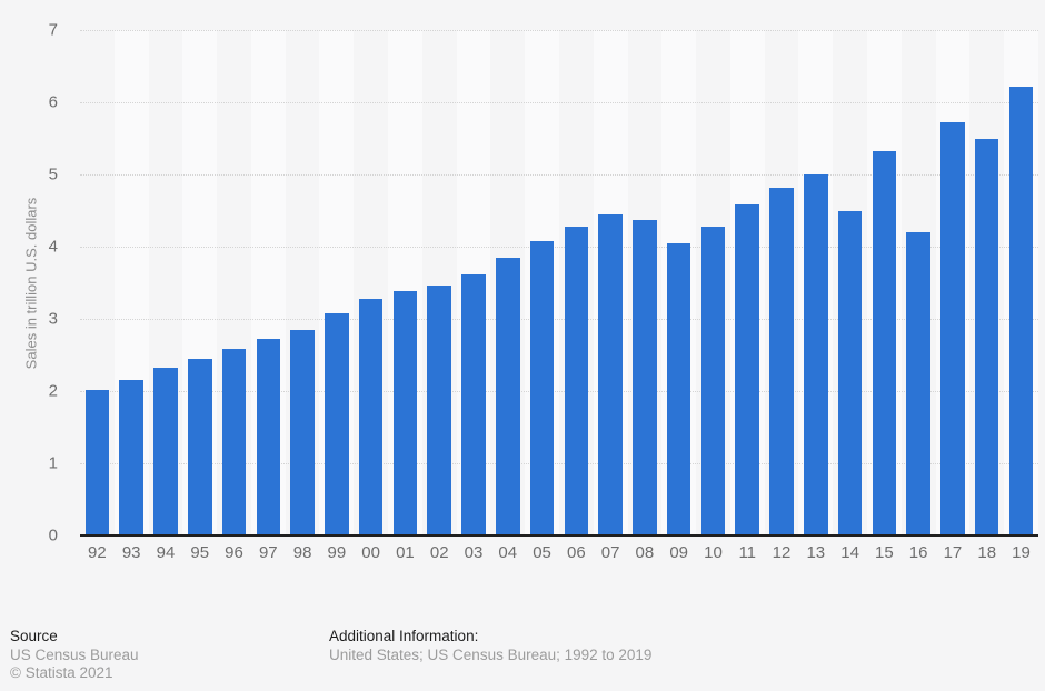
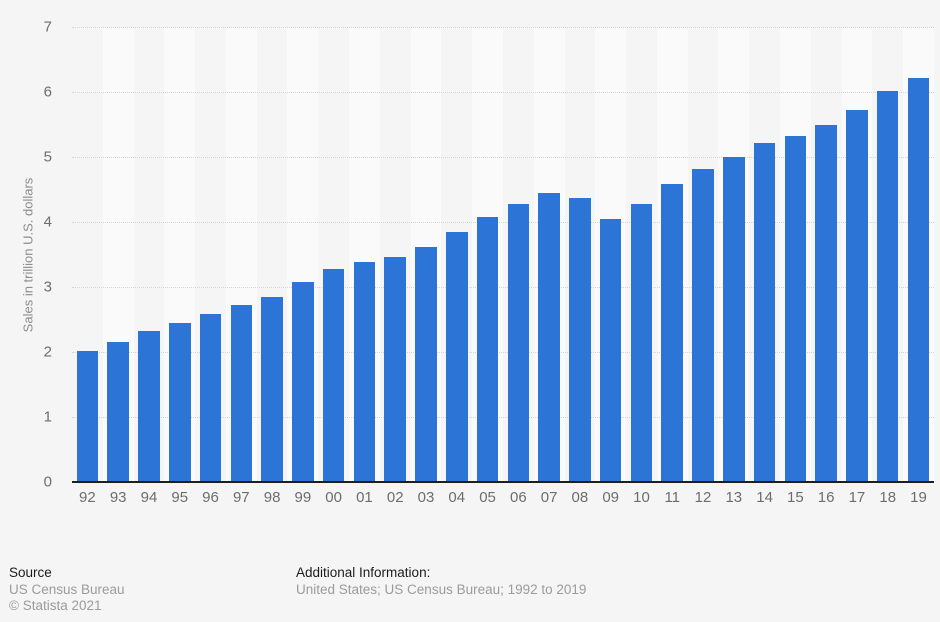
14: 4.5 -> 5.2
16: 4.2 -> 5.5
18: 5.5 -> 6.0
